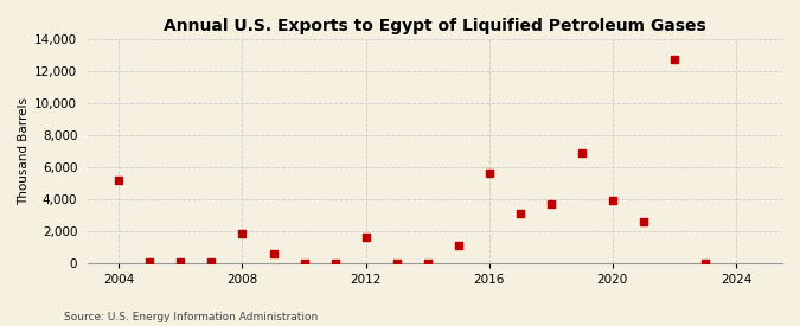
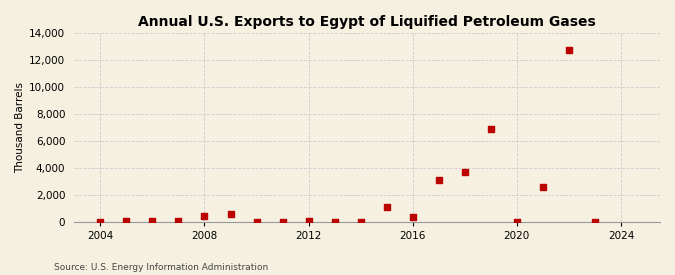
2004: 5,200 -> 0
2008: 1,800 -> 400
2012: 1,600 -> 0
2016: 5,600 -> 400
2020: 3,900 -> 0
